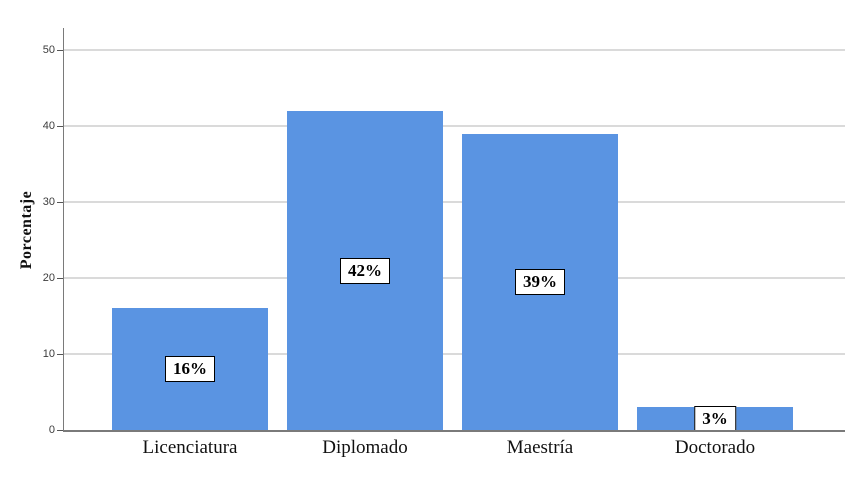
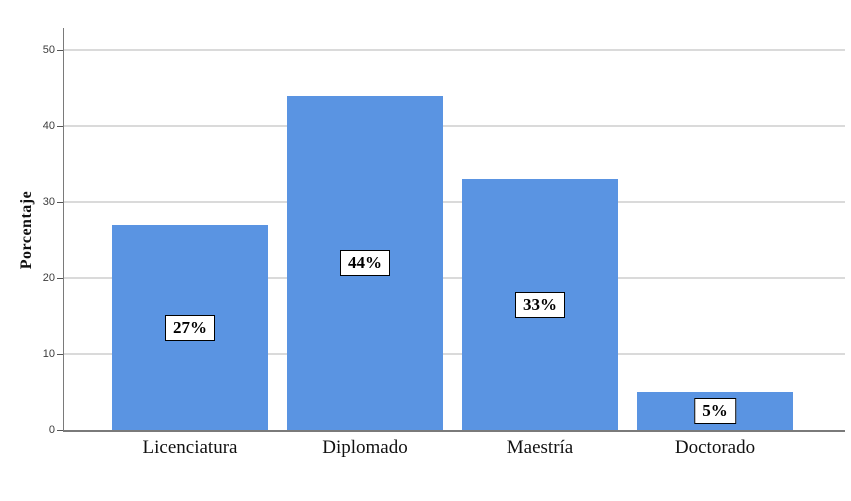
Licenciatura: 16% -> 27%
Diplomado: 42% -> 44%
Maestría: 39% -> 33%
Doctorado: 3% -> 5%
